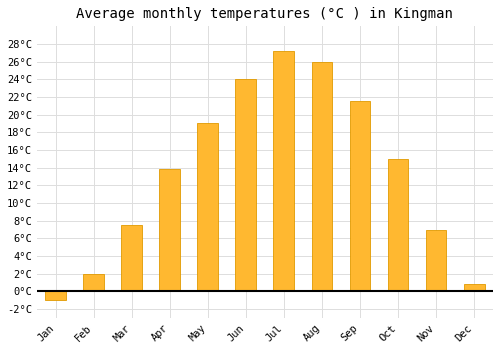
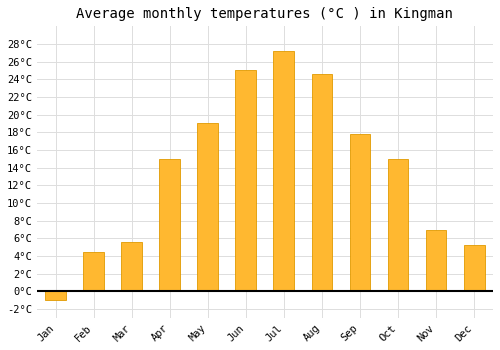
Feb: 2.0°C -> 4.4°C
Mar: 7.5°C -> 5.6°C
Apr: 13.8°C -> 15.0°C
Jun: 24.0°C -> 25.0°C
Aug: 26.0°C -> 24.6°C
Sep: 21.5°C -> 17.8°C
Dec: 0.8°C -> 5.2°C
